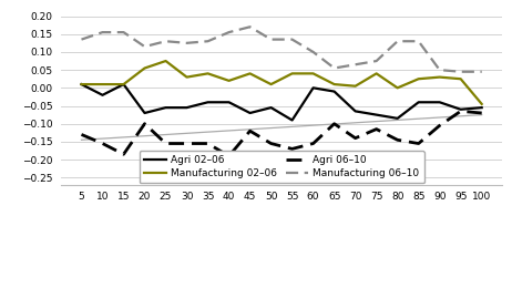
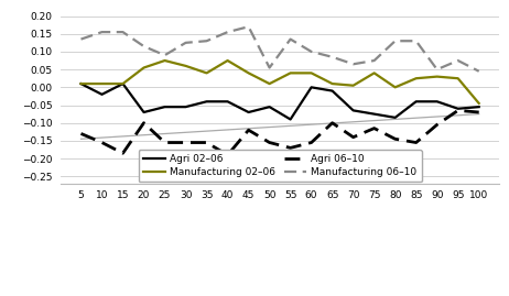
Manufacturing 06–10/25: 0.130 -> 0.090
Manufacturing 02–06/30: 0.030 -> 0.060
Manufacturing 02–06/40: 0.020 -> 0.075
Manufacturing 06–10/50: 0.135 -> 0.055
Manufacturing 06–10/65: 0.055 -> 0.085
Manufacturing 06–10/95: 0.045 -> 0.075
